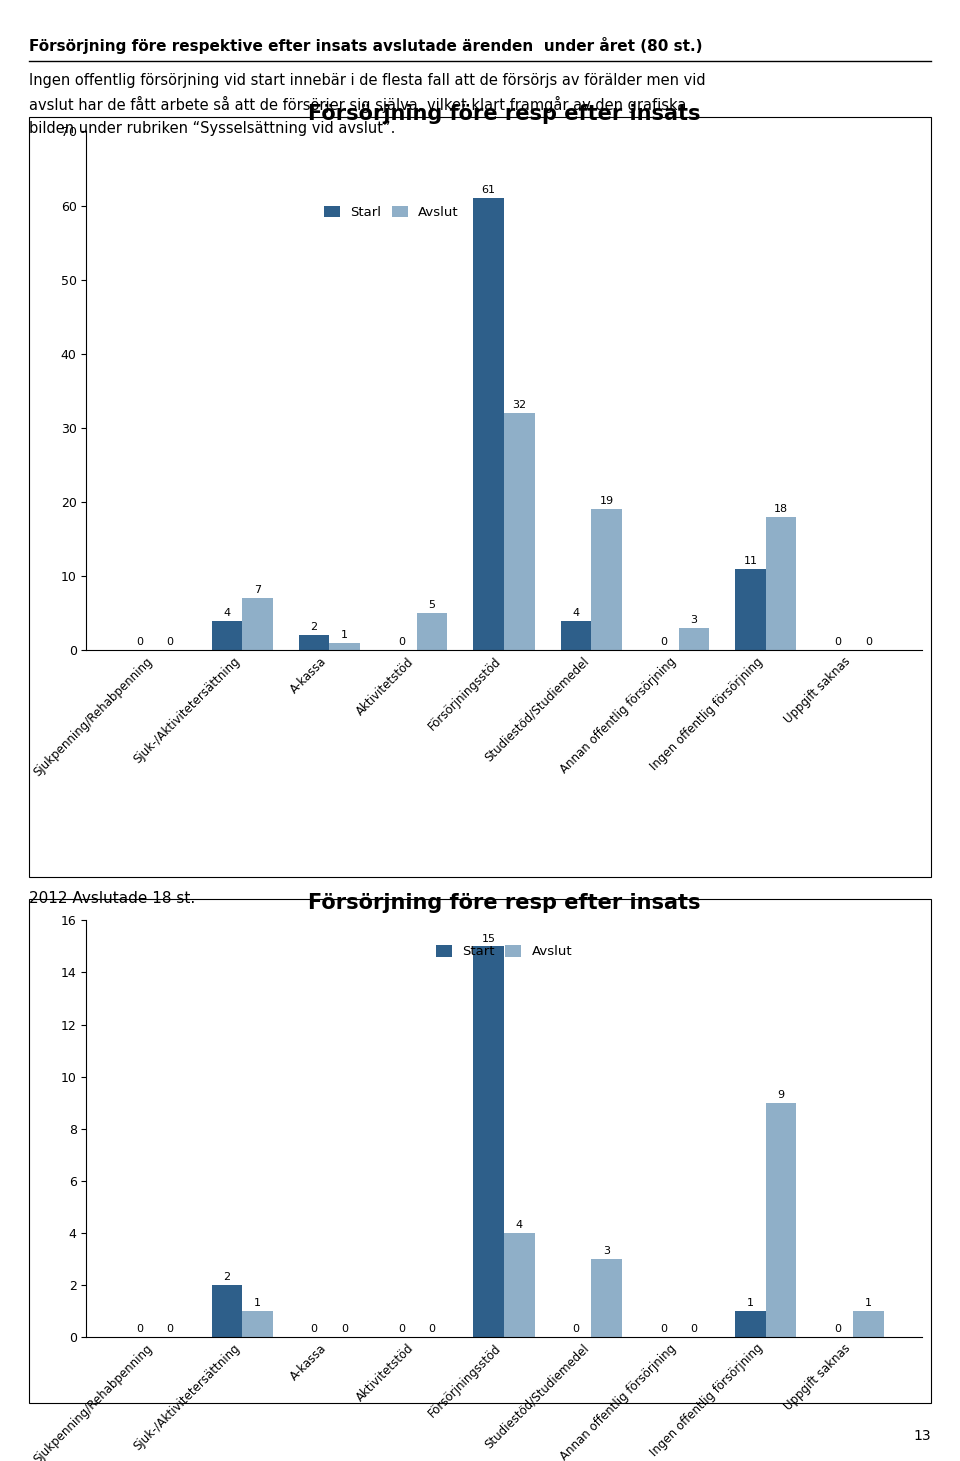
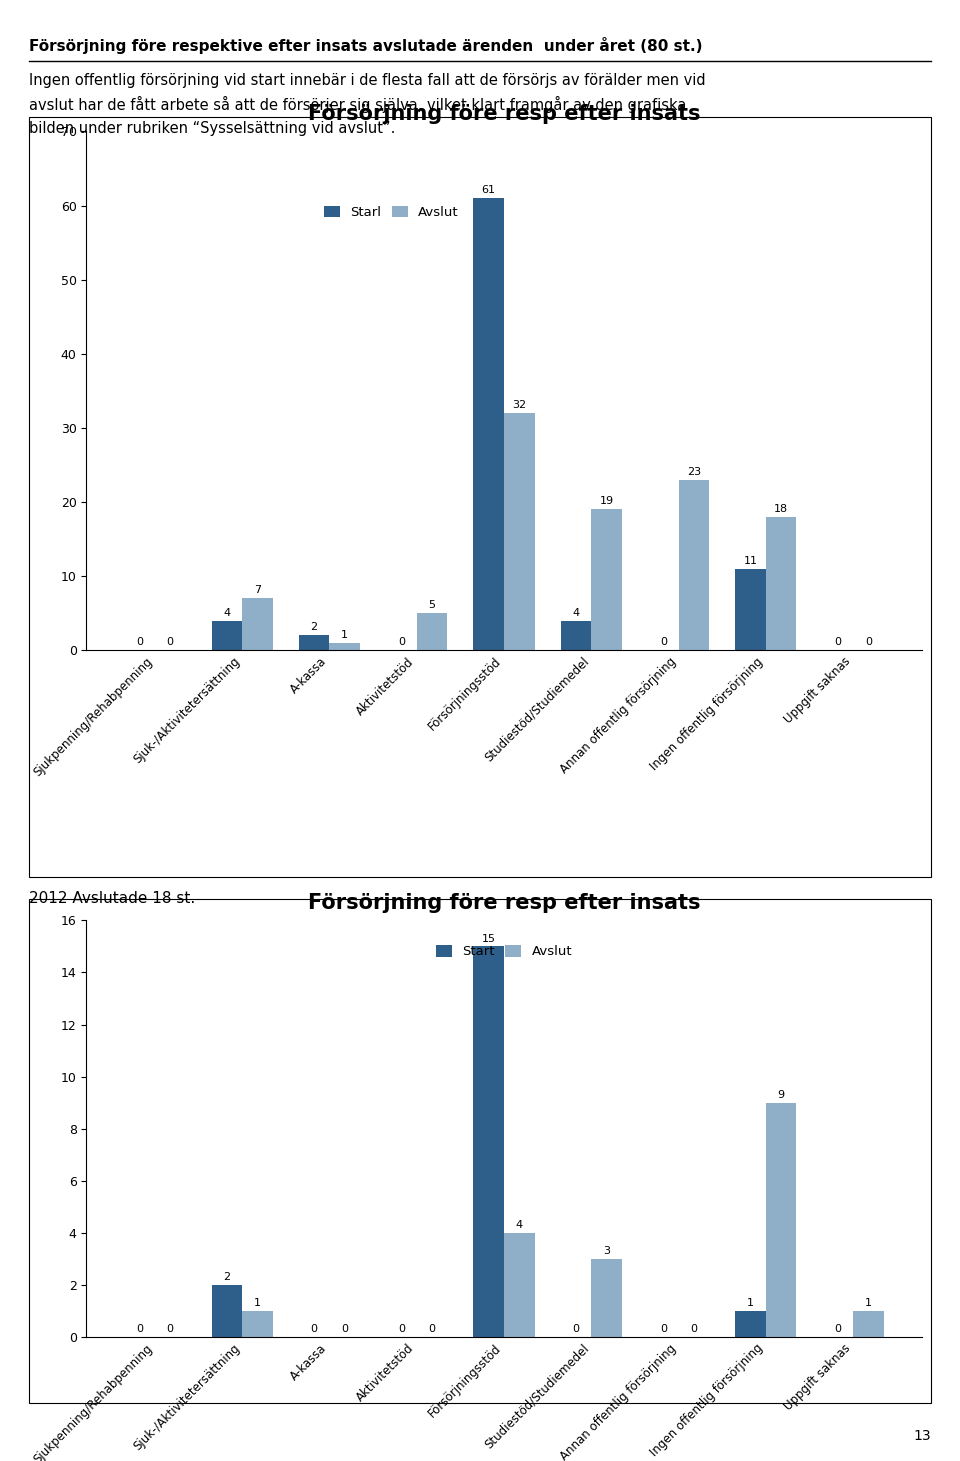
Avslut/Annan offentlig försörjning: 3 -> 23
